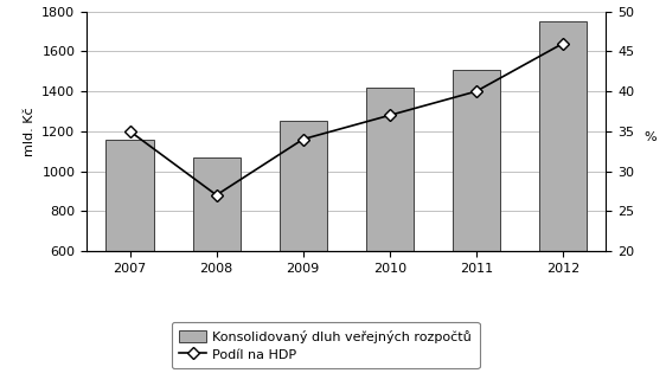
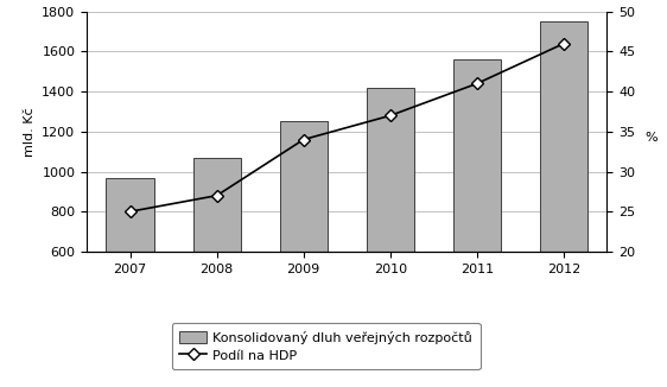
Konsolidovaný dluh veřejných rozpočtů/2007: 1160 -> 970
Podíl na HDP/2007: 35 -> 25
Konsolidovaný dluh veřejných rozpočtů/2011: 1510 -> 1560
Podíl na HDP/2011: 40 -> 41
